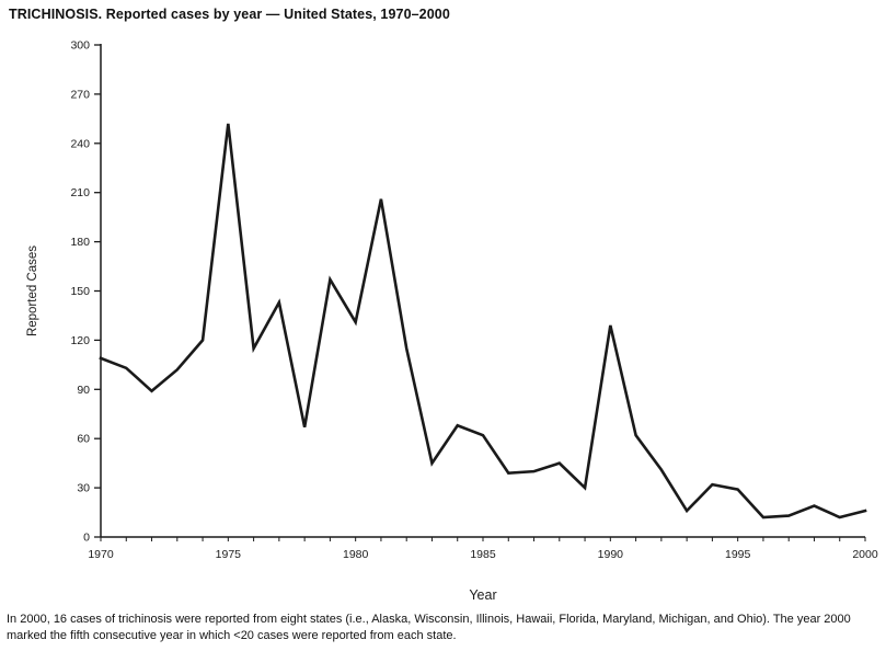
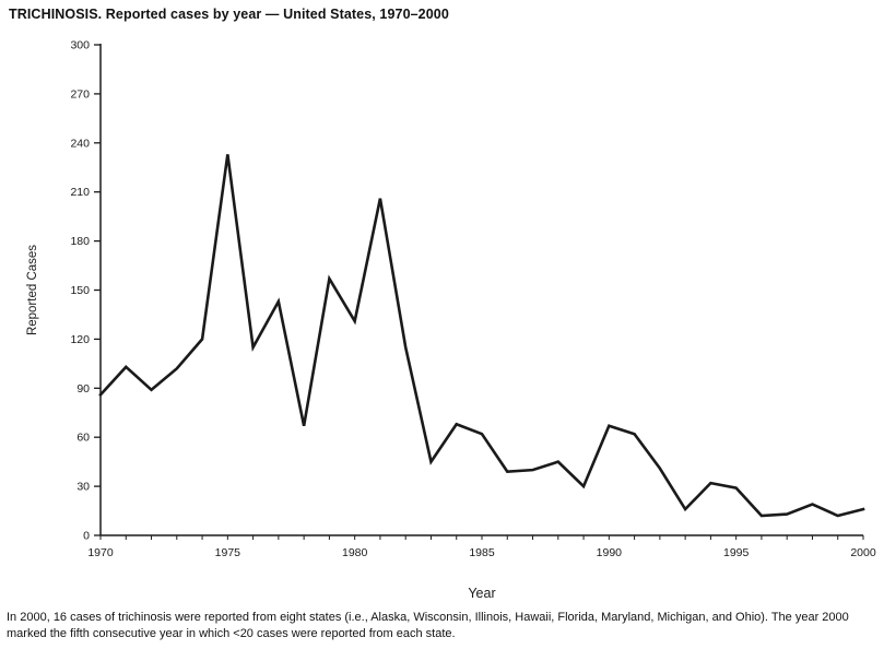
1970: 109 -> 86
1975: 252 -> 233
1990: 129 -> 67
